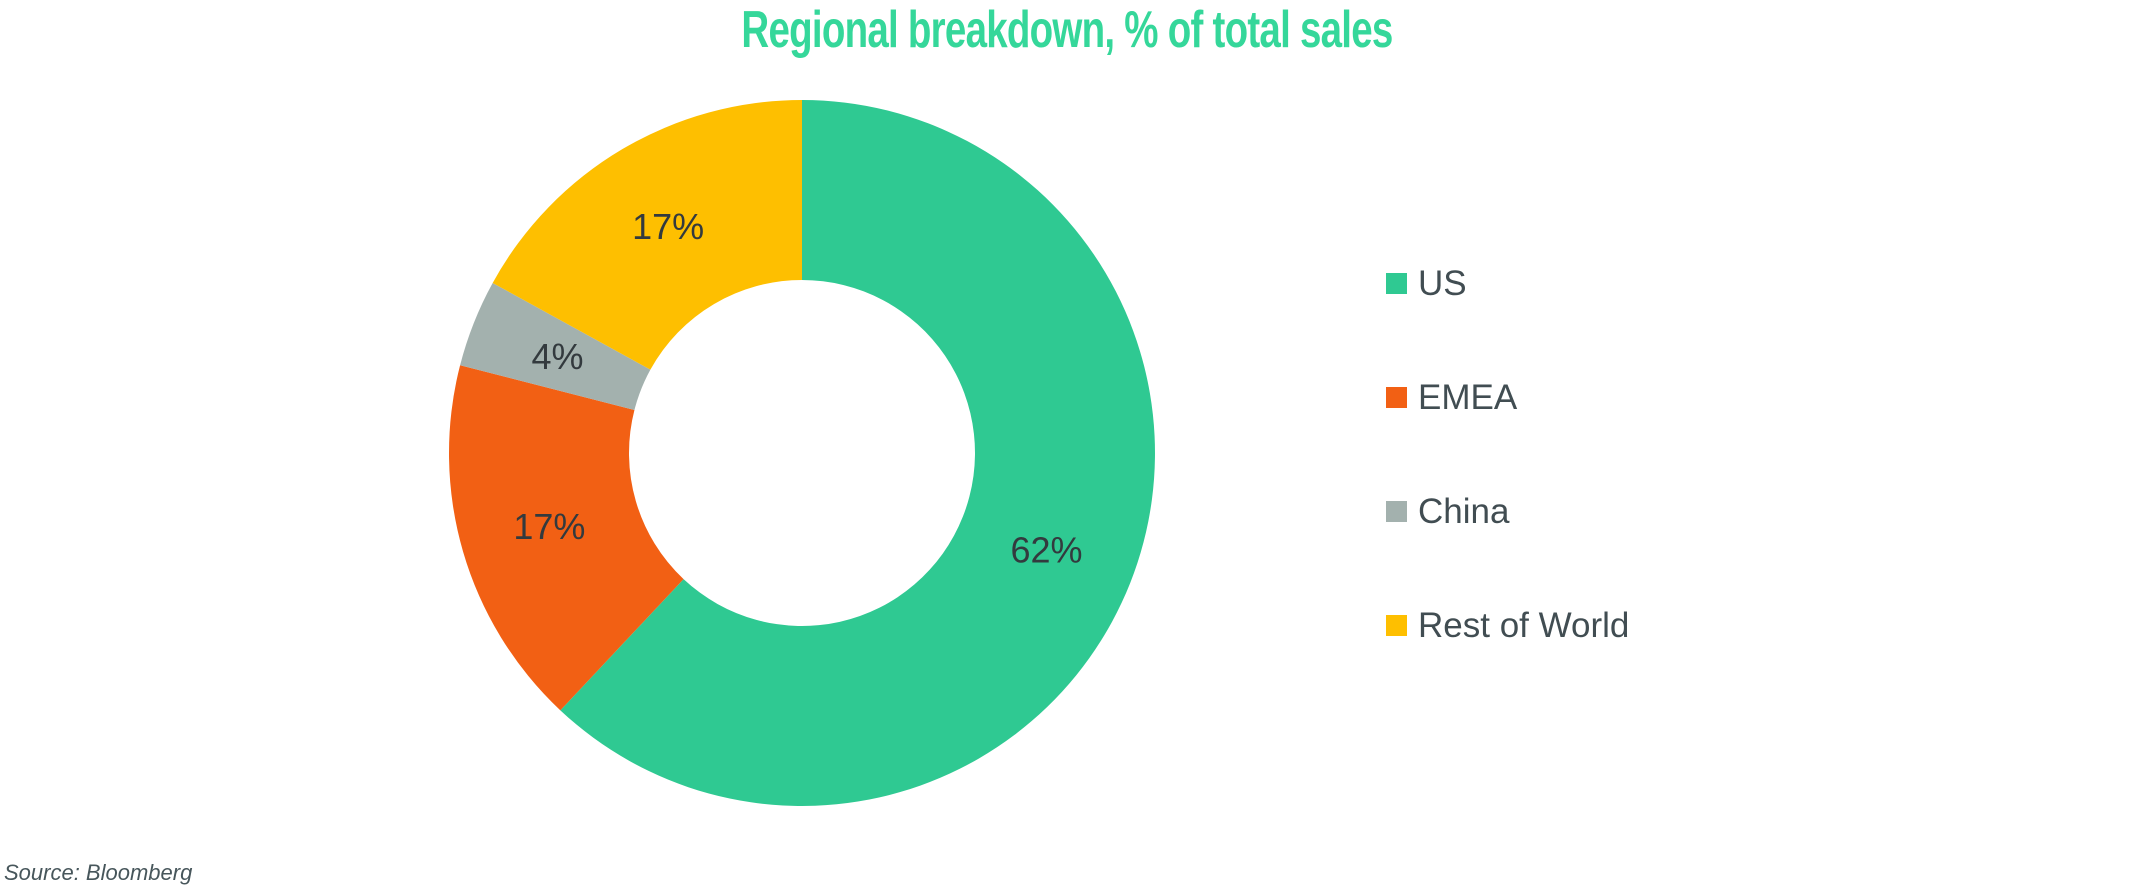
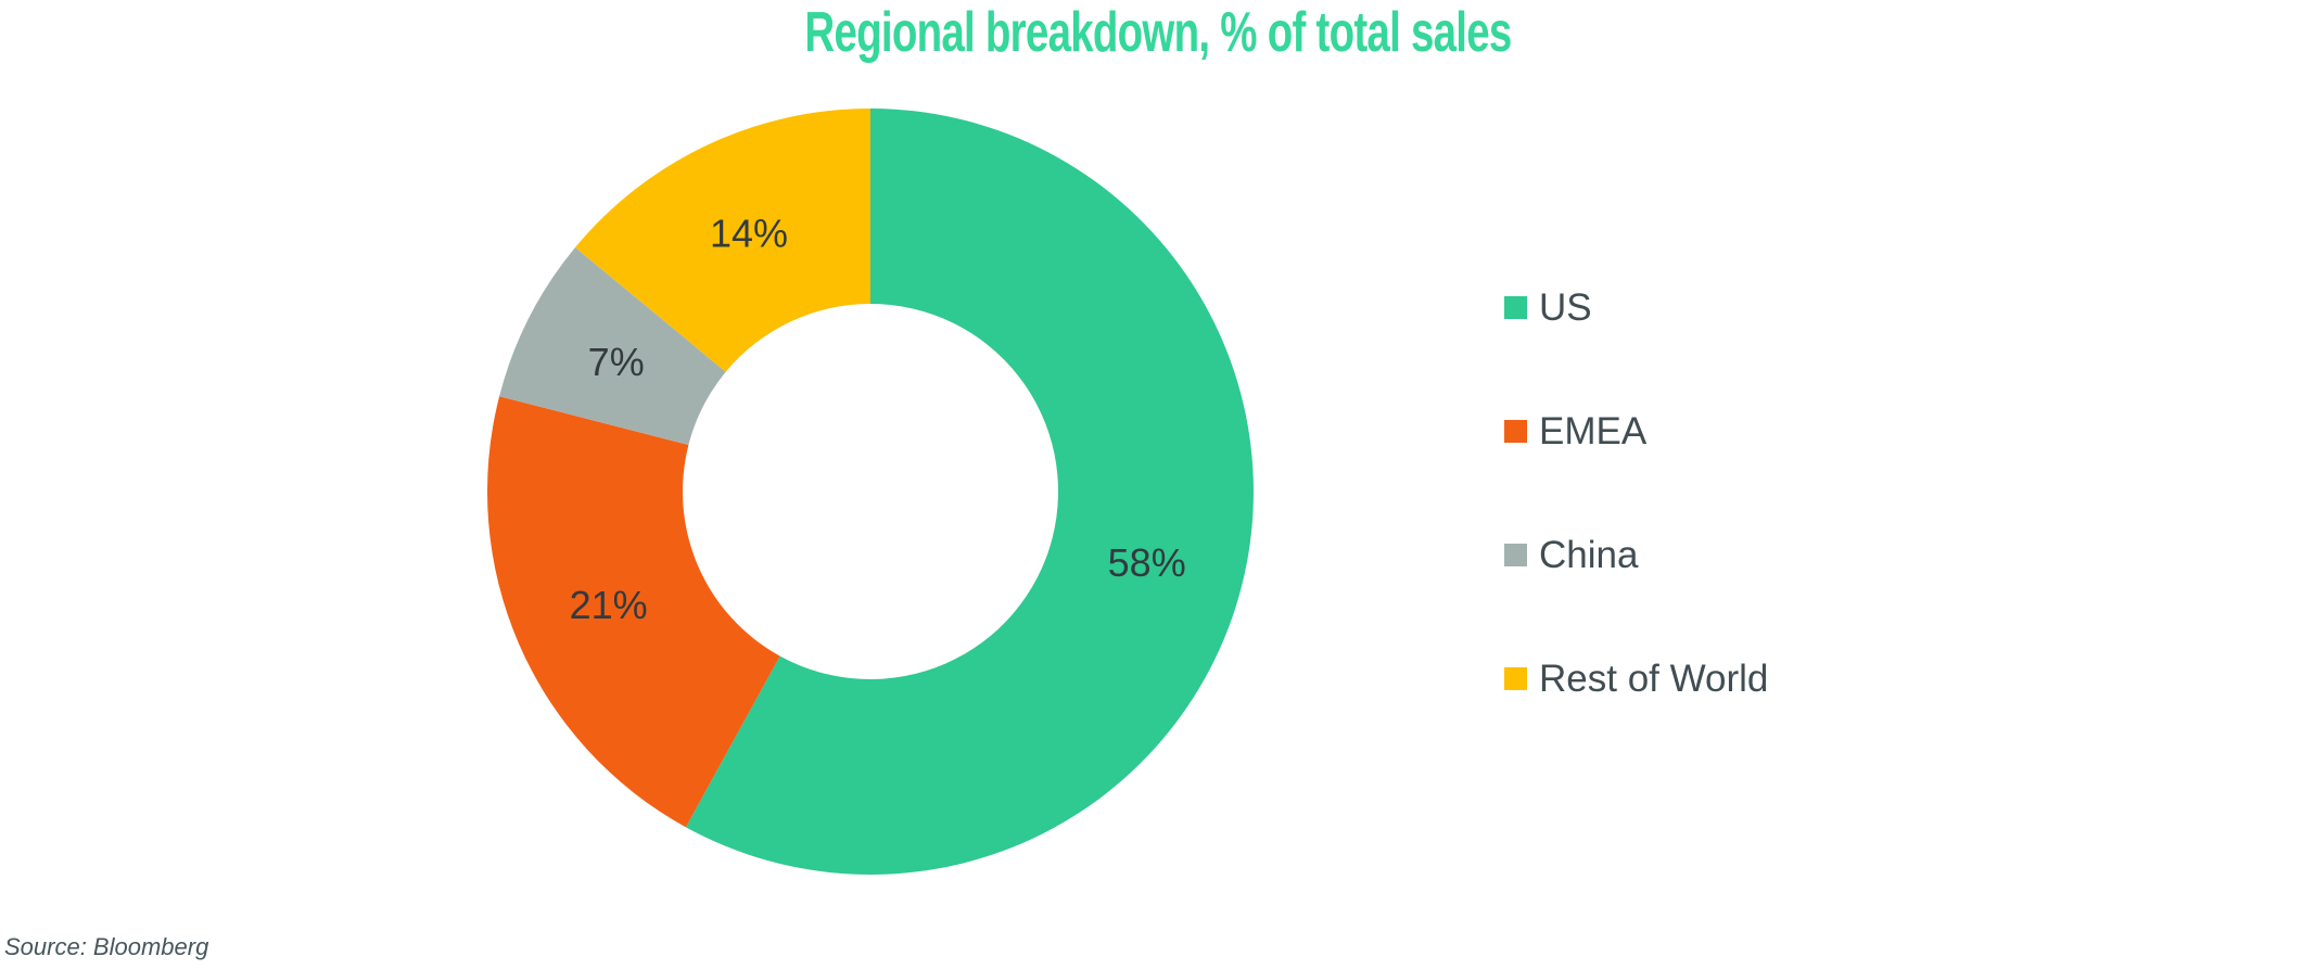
US: 62% -> 58%
EMEA: 17% -> 21%
China: 4% -> 7%
Rest of World: 17% -> 14%
